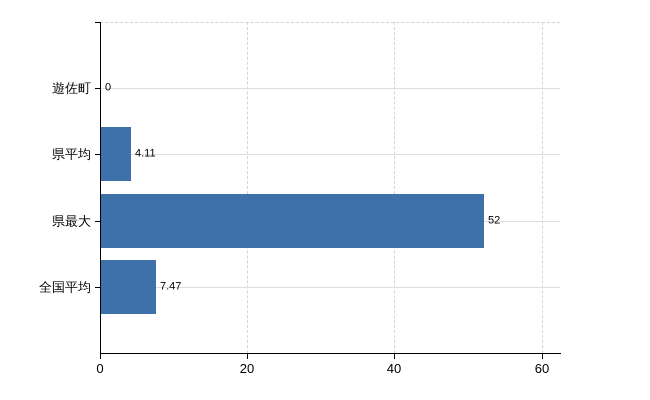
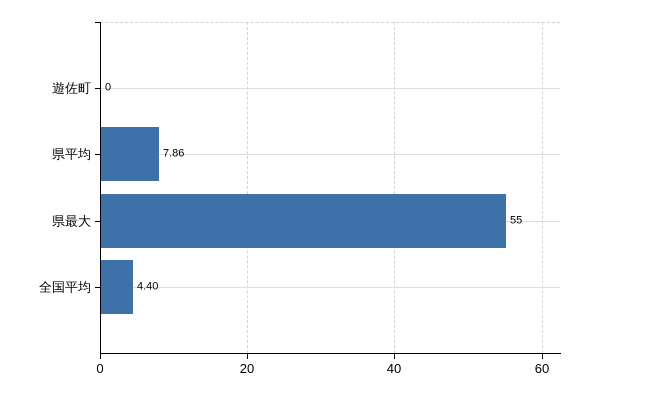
県平均: 4.11 -> 7.86
県最大: 52 -> 55
全国平均: 7.47 -> 4.40
